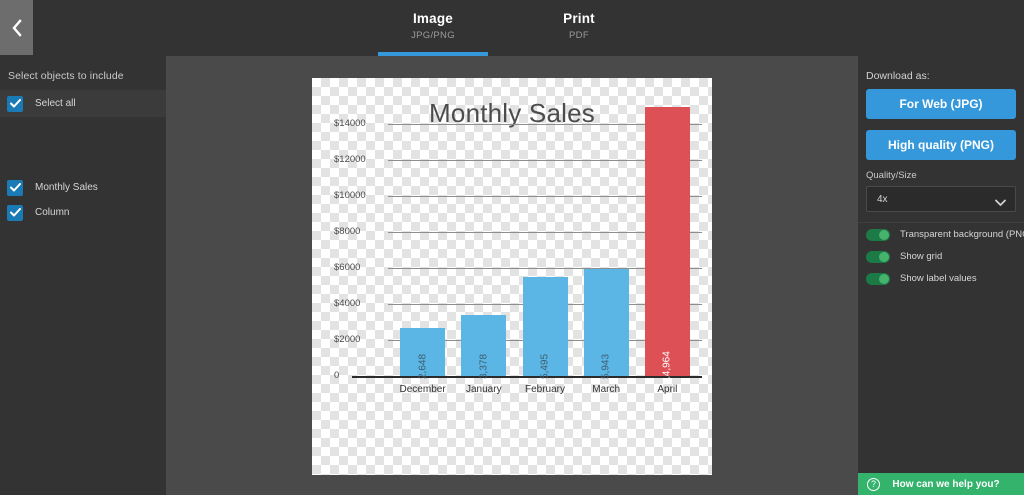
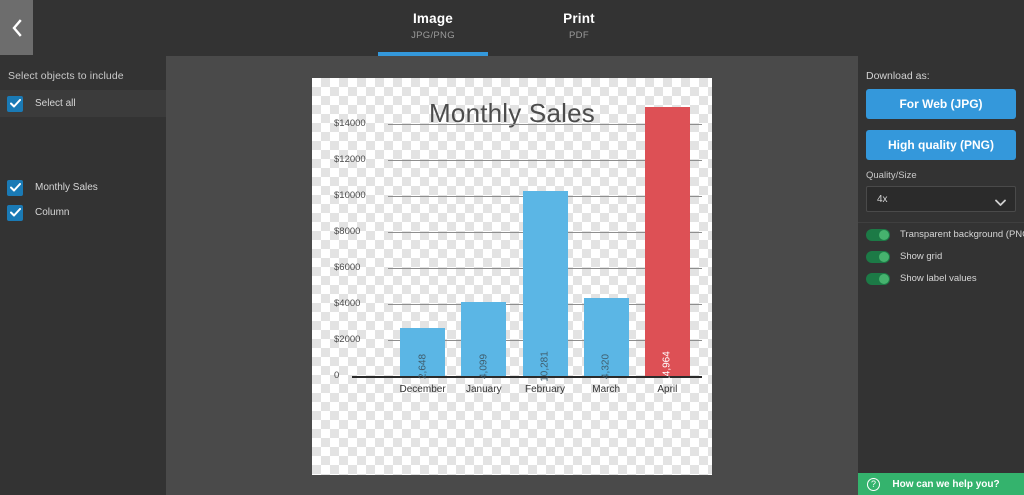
January: 3,378 -> 4,099
February: 5,495 -> 10,281
March: 5,943 -> 4,320
